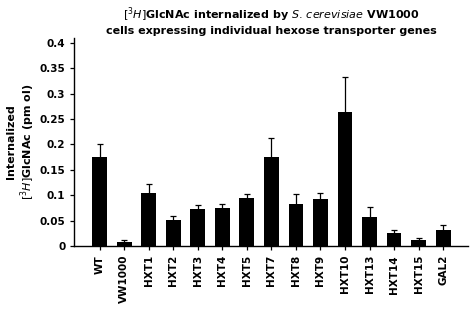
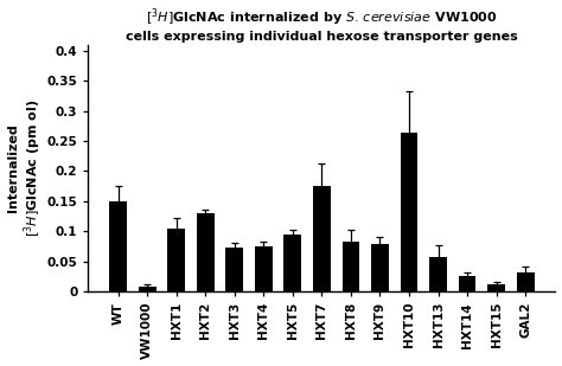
WT: 0.175 -> 0.150
HXT2: 0.052 -> 0.130
HXT9: 0.092 -> 0.078
